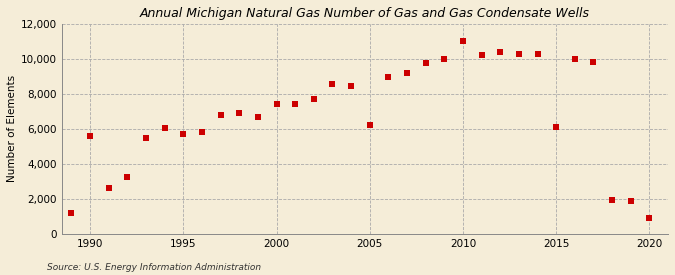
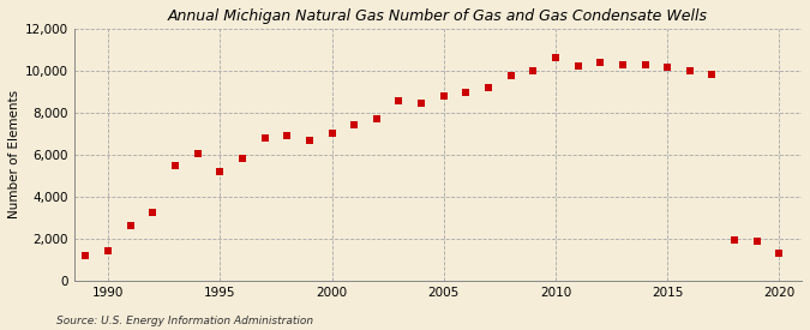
1990: 5,600 -> 1,400
1995: 5,700 -> 5,200
2000: 7,400 -> 7,000
2005: 6,200 -> 8,800
2010: 11,000 -> 10,600
2015: 6,100 -> 10,200
2020: 900 -> 1,300
